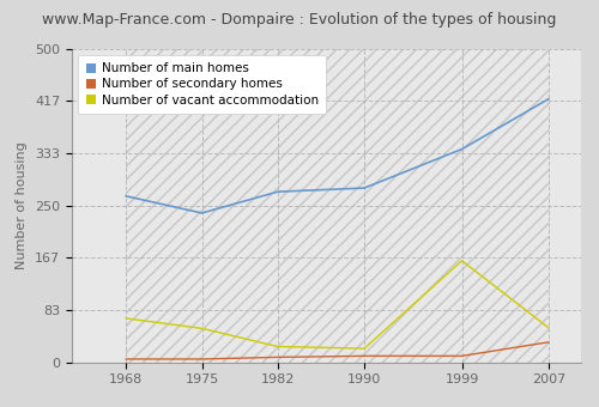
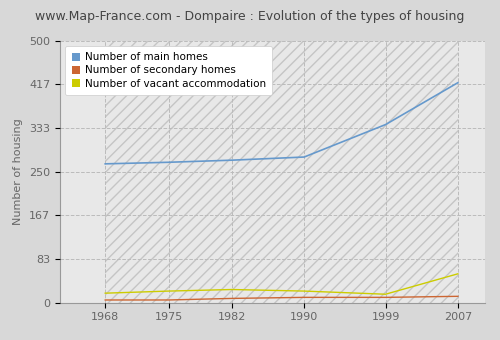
Number of vacant accommodation/1968: 70 -> 18
Number of main homes/1975: 238 -> 268
Number of vacant accommodation/1975: 54 -> 22
Number of vacant accommodation/1999: 162 -> 16
Number of secondary homes/2007: 32 -> 12
